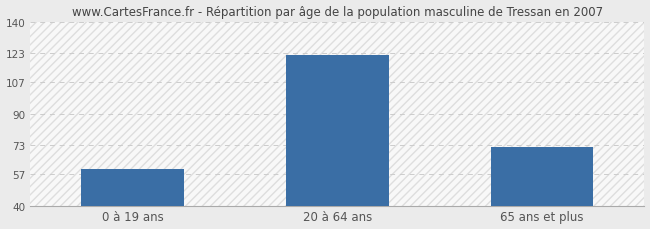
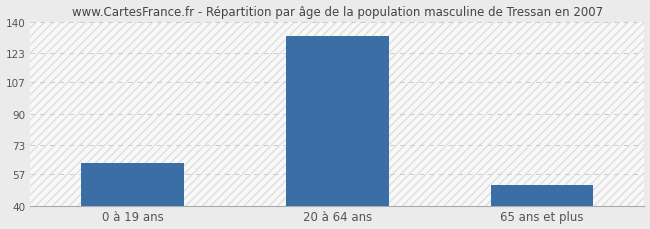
0 à 19 ans: 60 -> 63
20 à 64 ans: 122 -> 132
65 ans et plus: 72 -> 51
